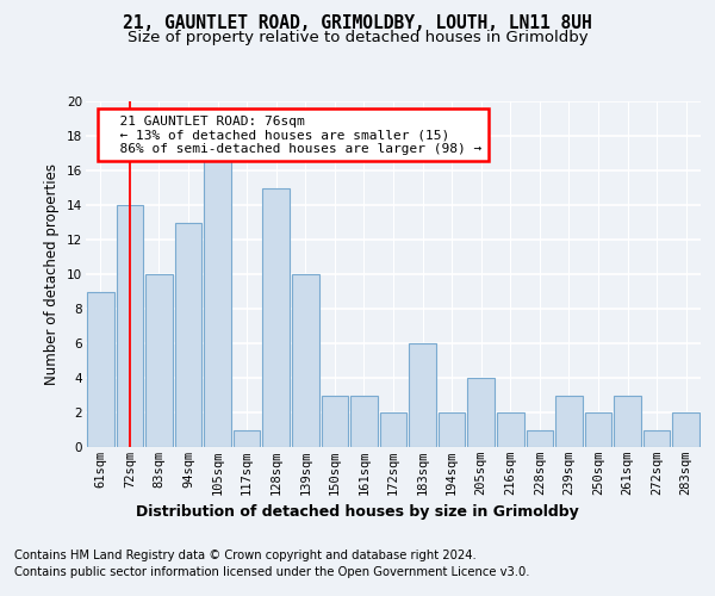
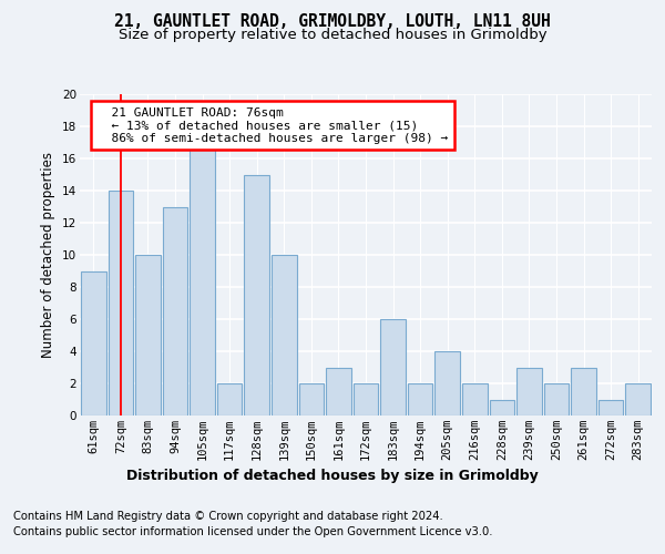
117sqm: 1 -> 2
150sqm: 3 -> 2
